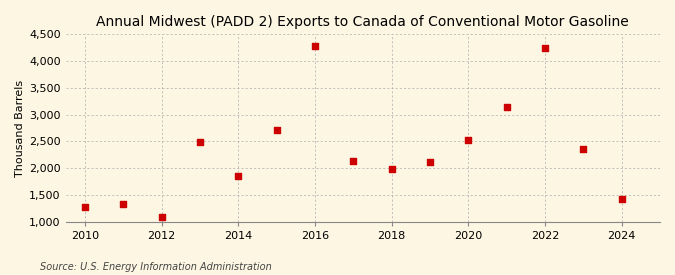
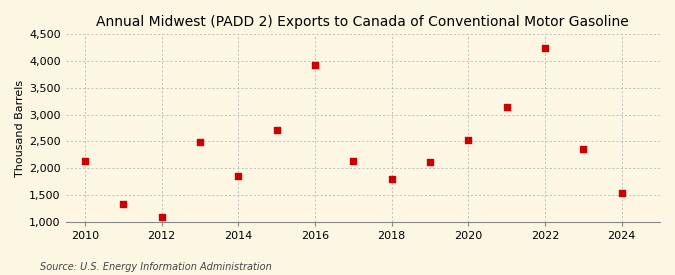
2010: 1,270 -> 2,140
2016: 4,290 -> 3,920
2018: 1,980 -> 1,800
2024: 1,420 -> 1,540
